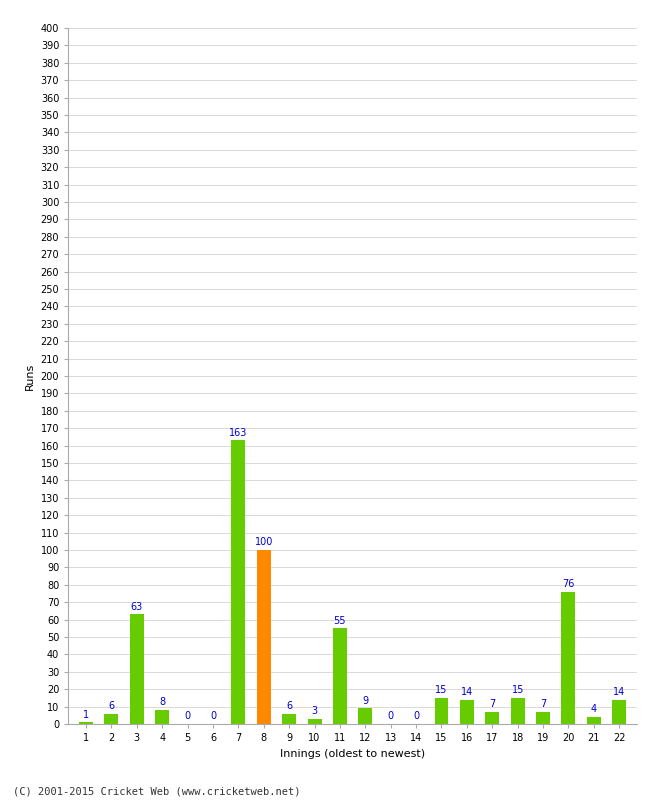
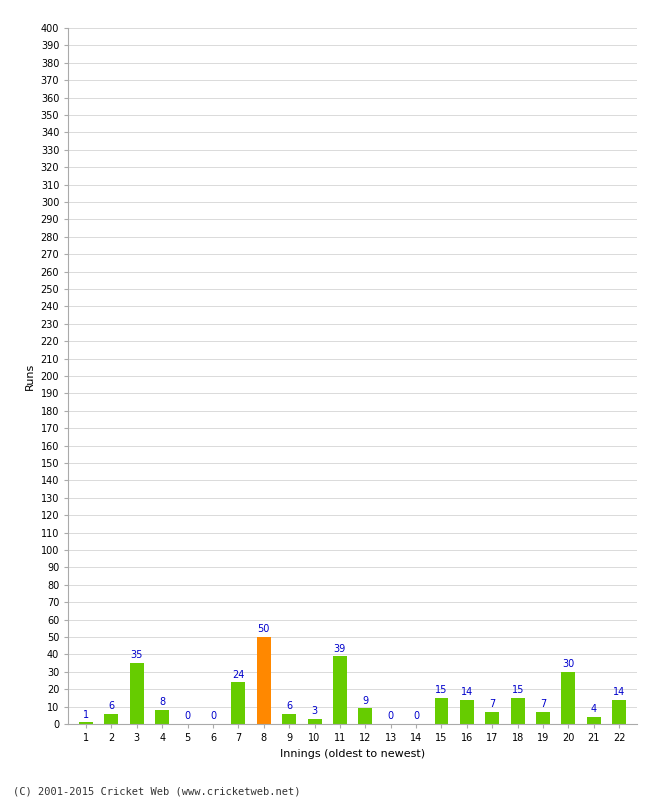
3: 63 -> 35
7: 163 -> 24
8: 100 -> 50
11: 55 -> 39
20: 76 -> 30
